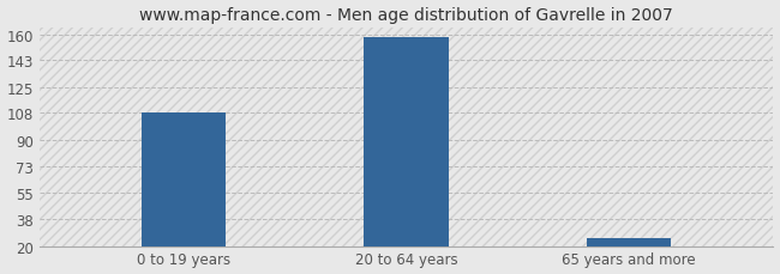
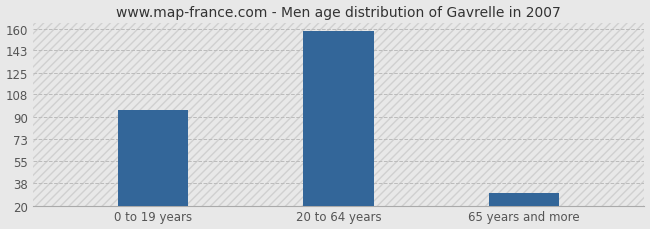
0 to 19 years: 108 -> 96
65 years and more: 25 -> 30
